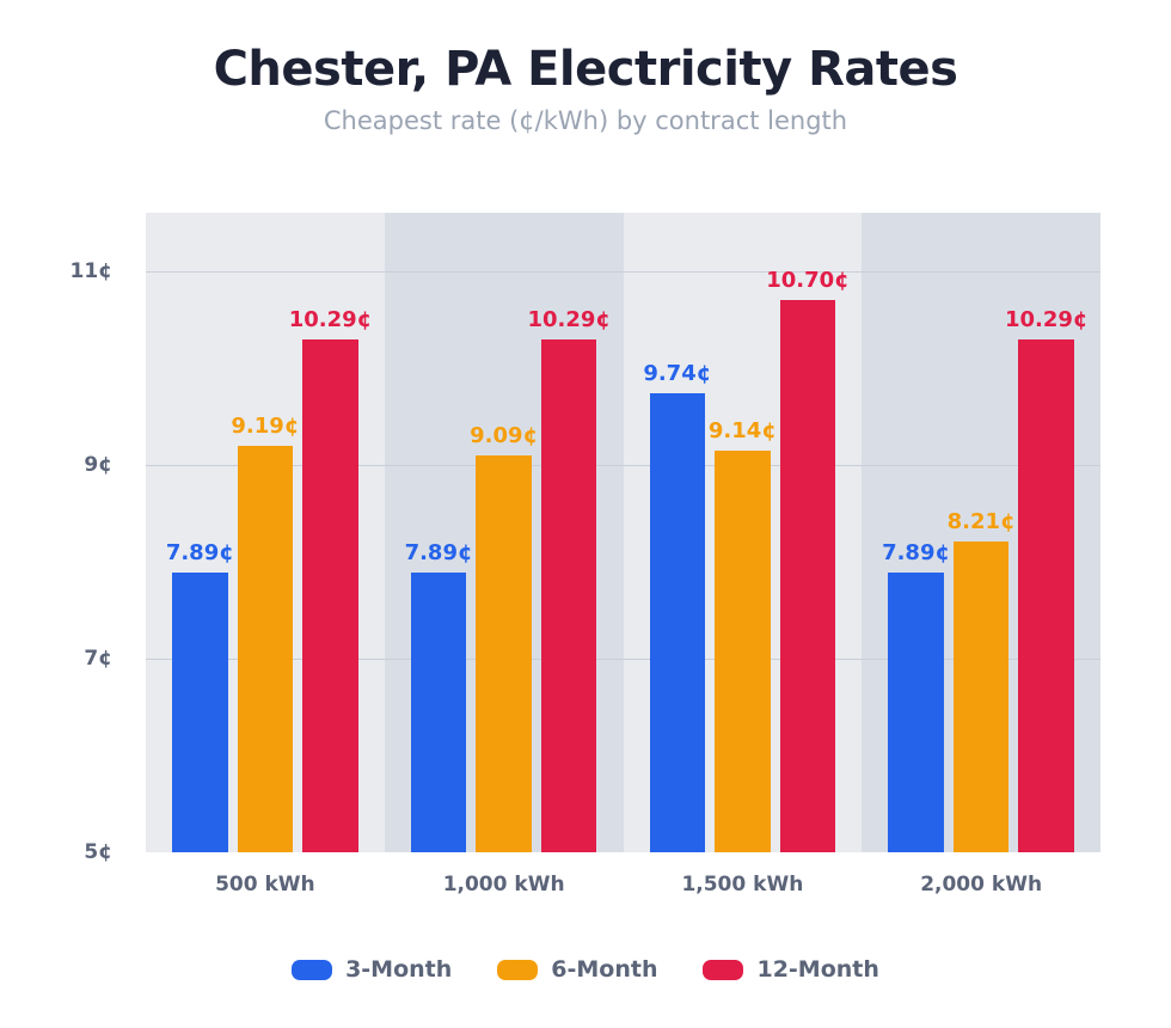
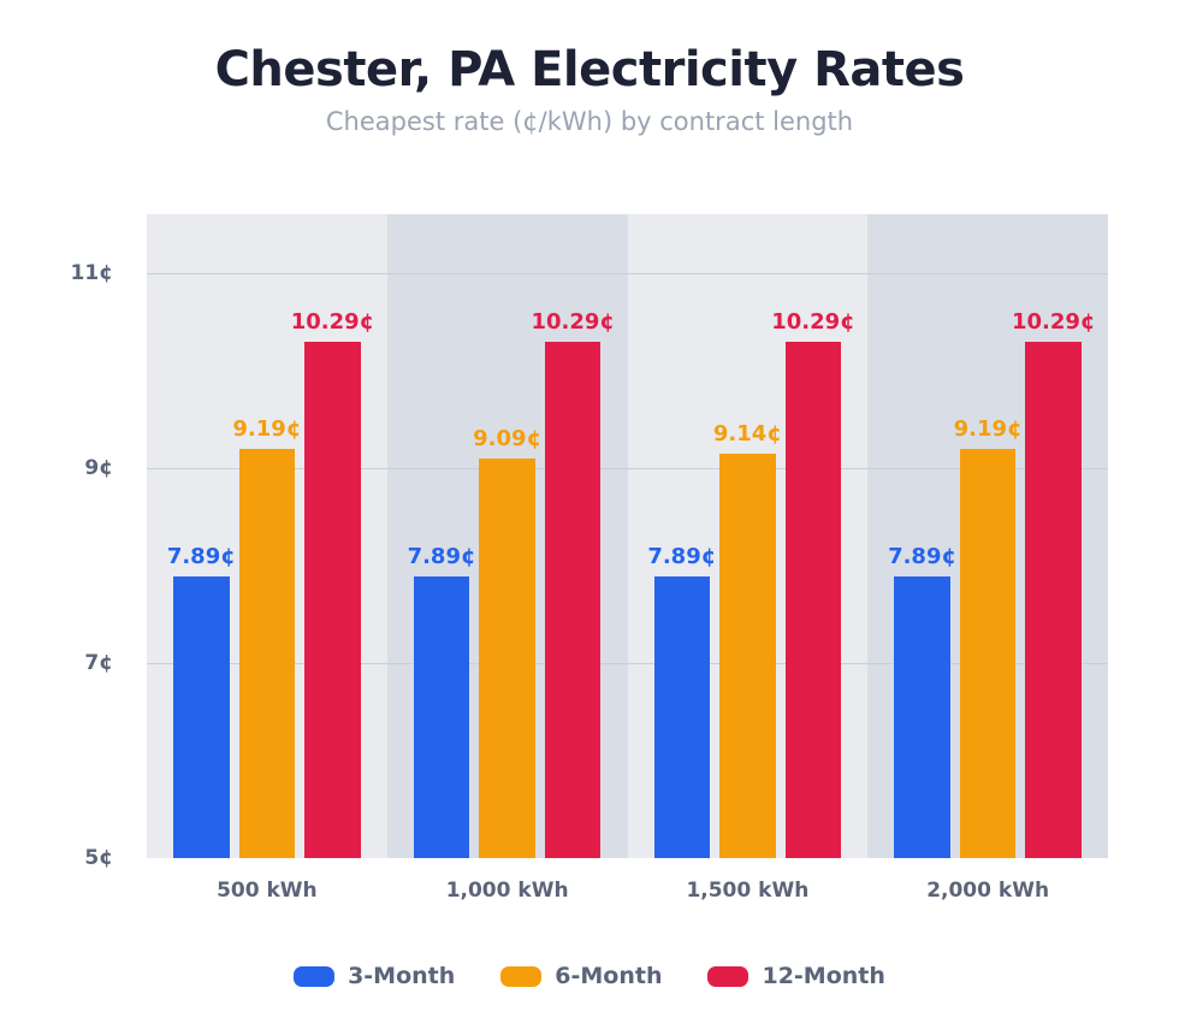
3-Month/1,500 kWh: 9.74 -> 7.89
12-Month/1,500 kWh: 10.70 -> 10.29
6-Month/2,000 kWh: 8.21 -> 9.19
